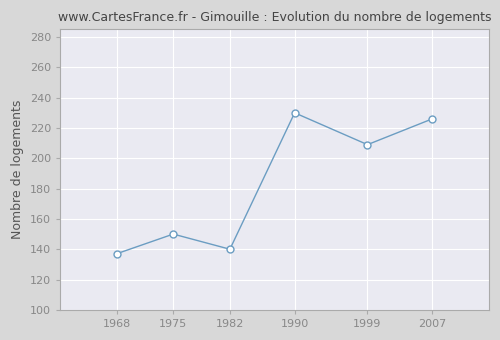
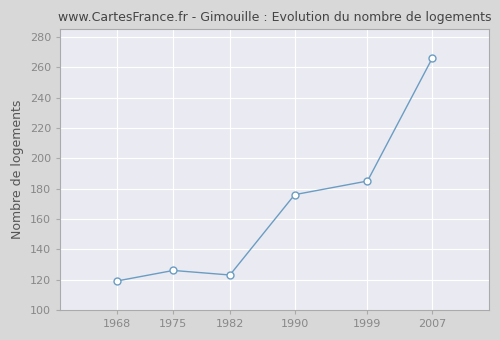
1968: 137 -> 119
1975: 150 -> 126
1982: 140 -> 123
1990: 230 -> 176
1999: 209 -> 185
2007: 226 -> 266
